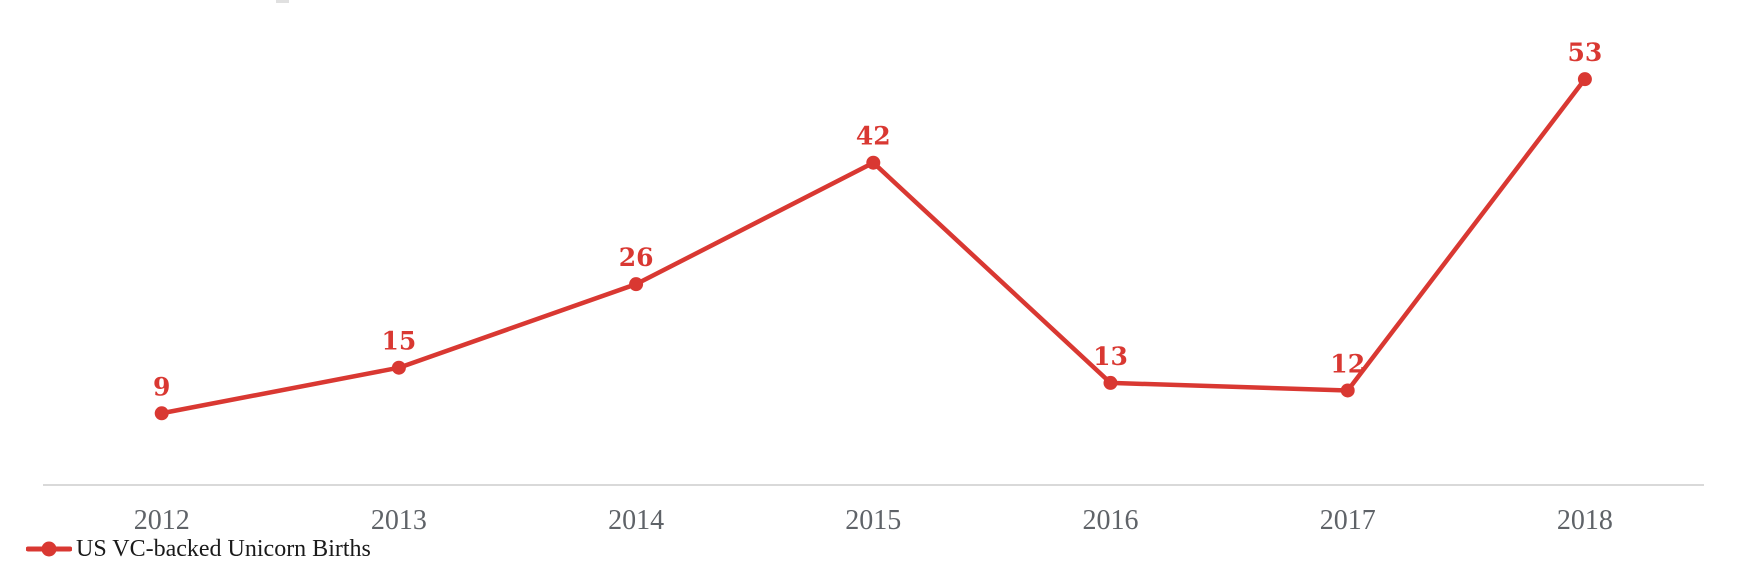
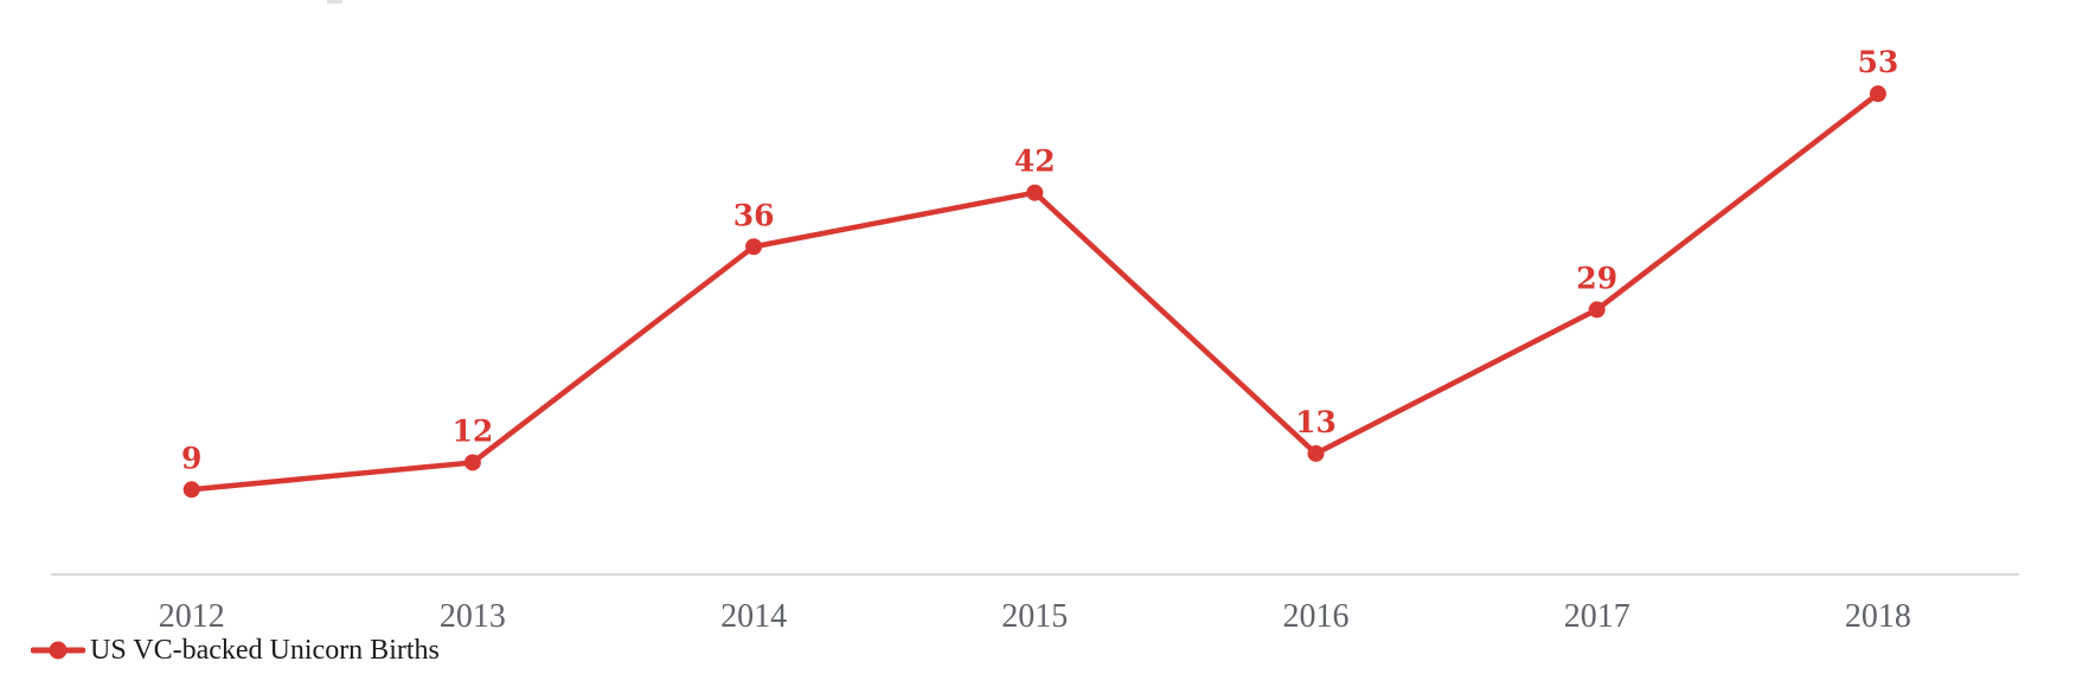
2013: 15 -> 12
2014: 26 -> 36
2017: 12 -> 29
